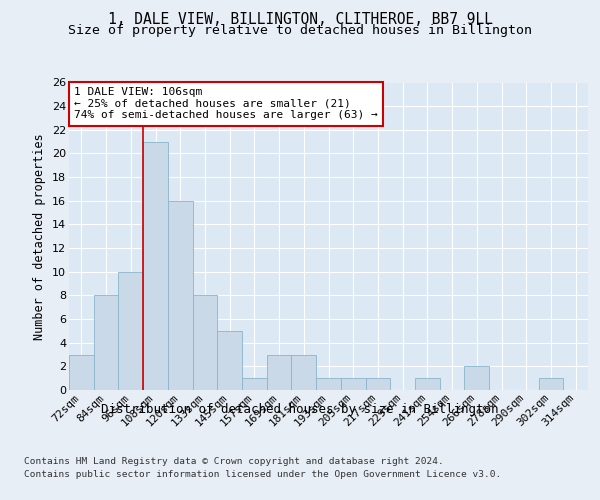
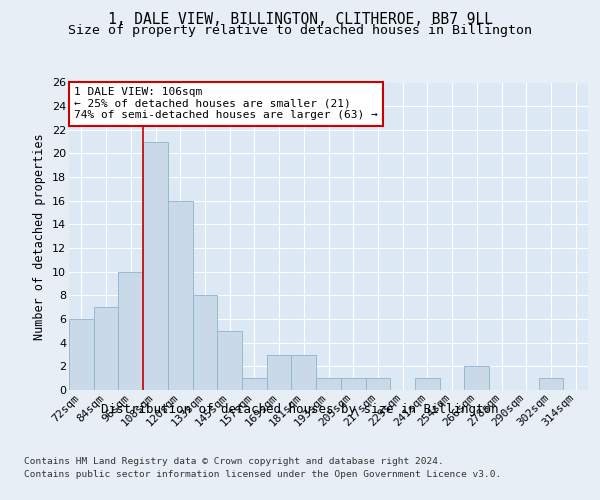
72sqm: 3 -> 6
84sqm: 8 -> 7
